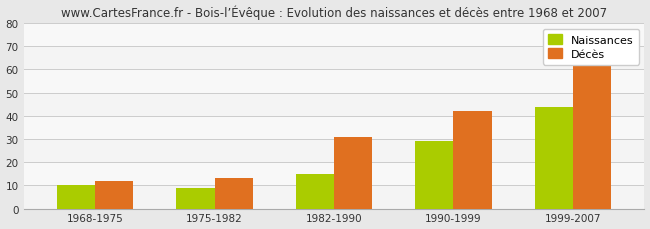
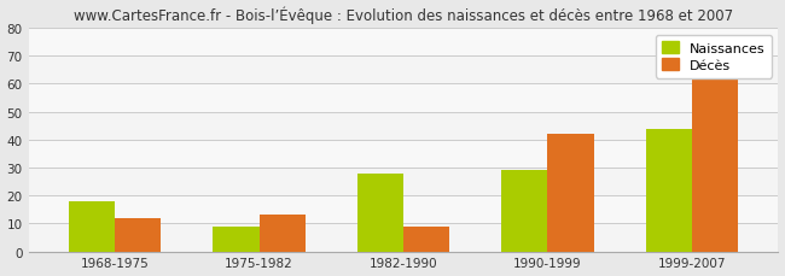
Naissances/1968-1975: 10 -> 18
Naissances/1982-1990: 15 -> 28
Décès/1982-1990: 31 -> 9
